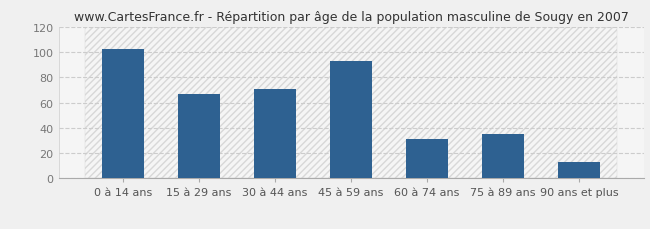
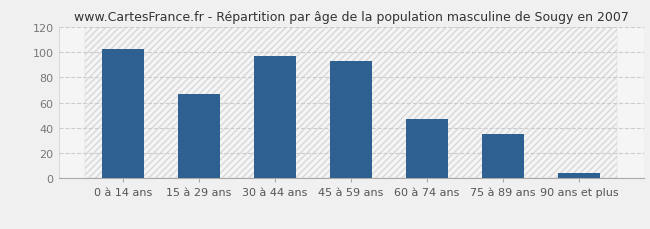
30 à 44 ans: 71 -> 97
60 à 74 ans: 31 -> 47
90 ans et plus: 13 -> 4
